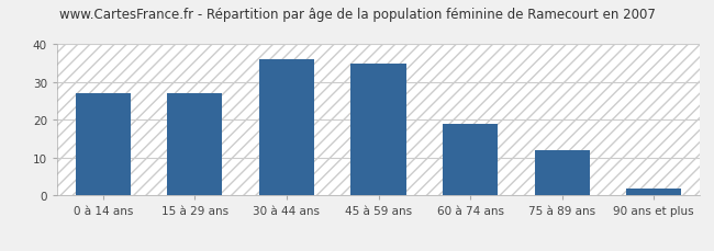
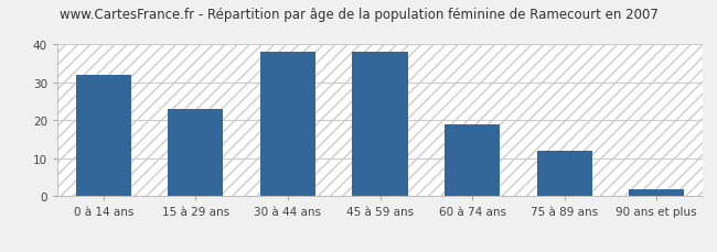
0 à 14 ans: 27 -> 32
15 à 29 ans: 27 -> 23
30 à 44 ans: 36 -> 38
45 à 59 ans: 35 -> 38
